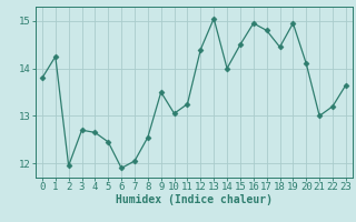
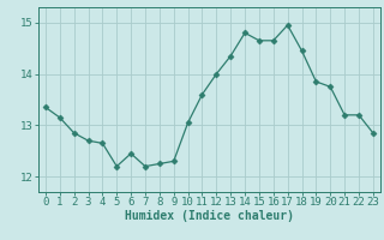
0: 13.80 -> 13.35
1: 14.25 -> 13.15
2: 11.95 -> 12.85
5: 12.45 -> 12.20
6: 11.90 -> 12.45
7: 12.05 -> 12.20
8: 12.55 -> 12.25
9: 13.50 -> 12.30
11: 13.25 -> 13.60
12: 14.40 -> 14.00
13: 15.05 -> 14.35
14: 14.00 -> 14.80
15: 14.50 -> 14.65
16: 14.95 -> 14.65
17: 14.80 -> 14.95
19: 14.95 -> 13.85
20: 14.10 -> 13.75
21: 13.00 -> 13.20
23: 13.65 -> 12.85
